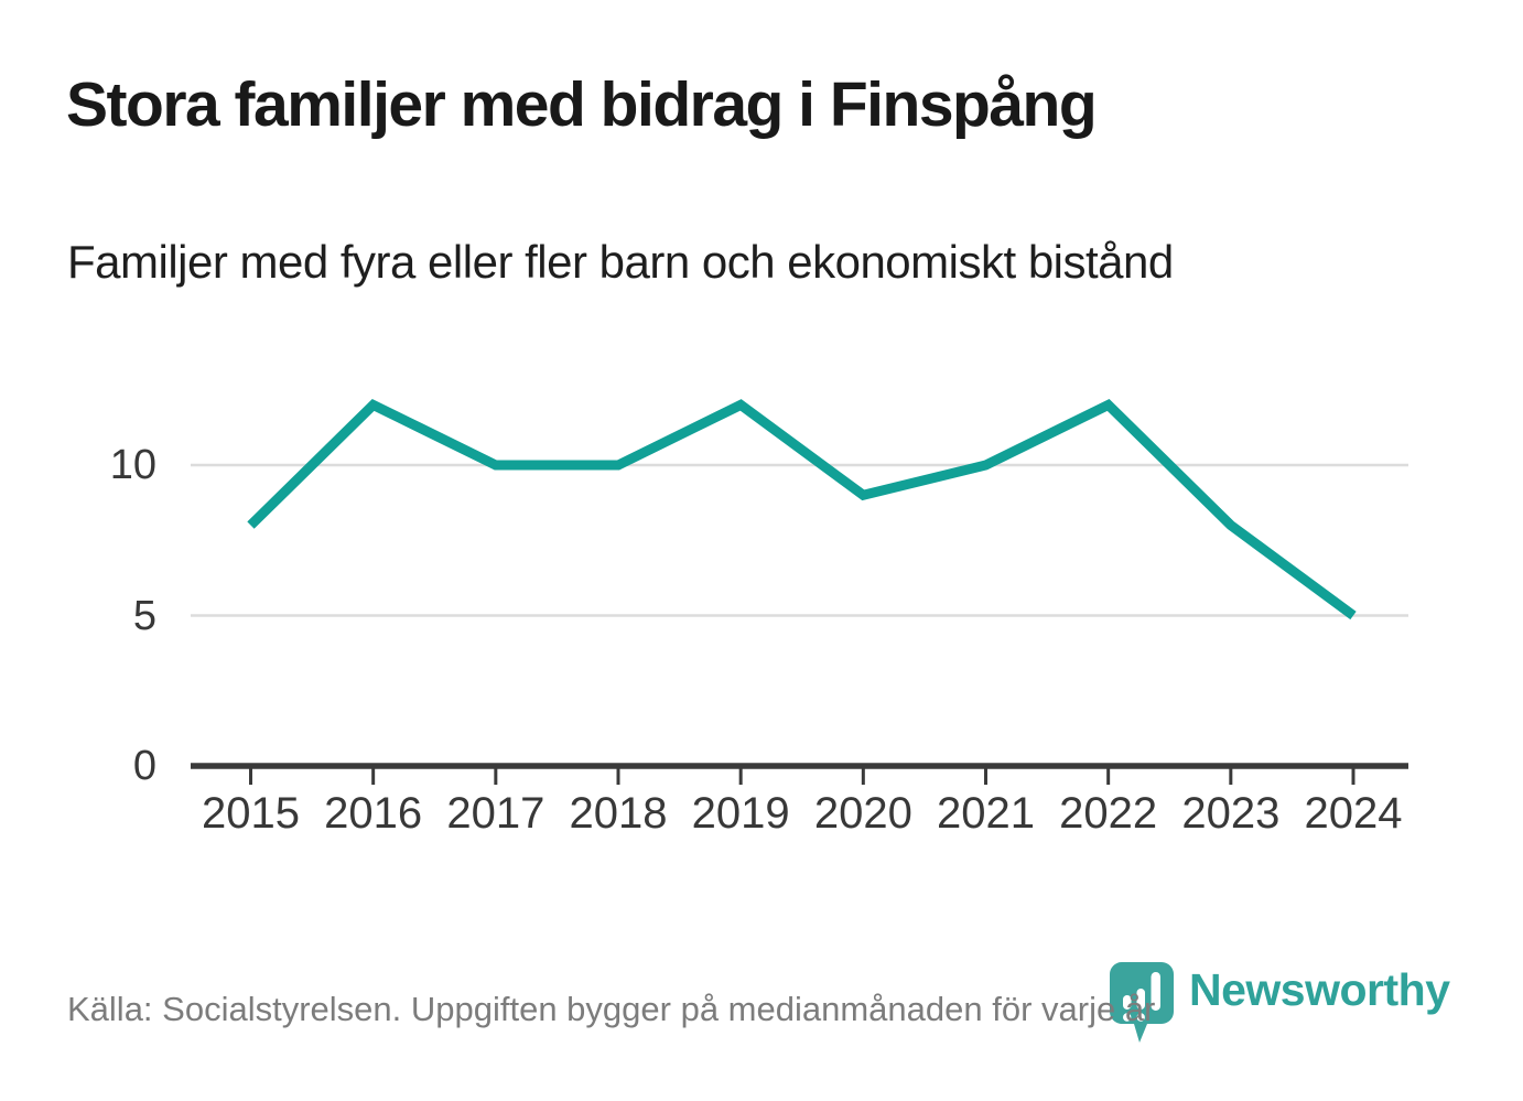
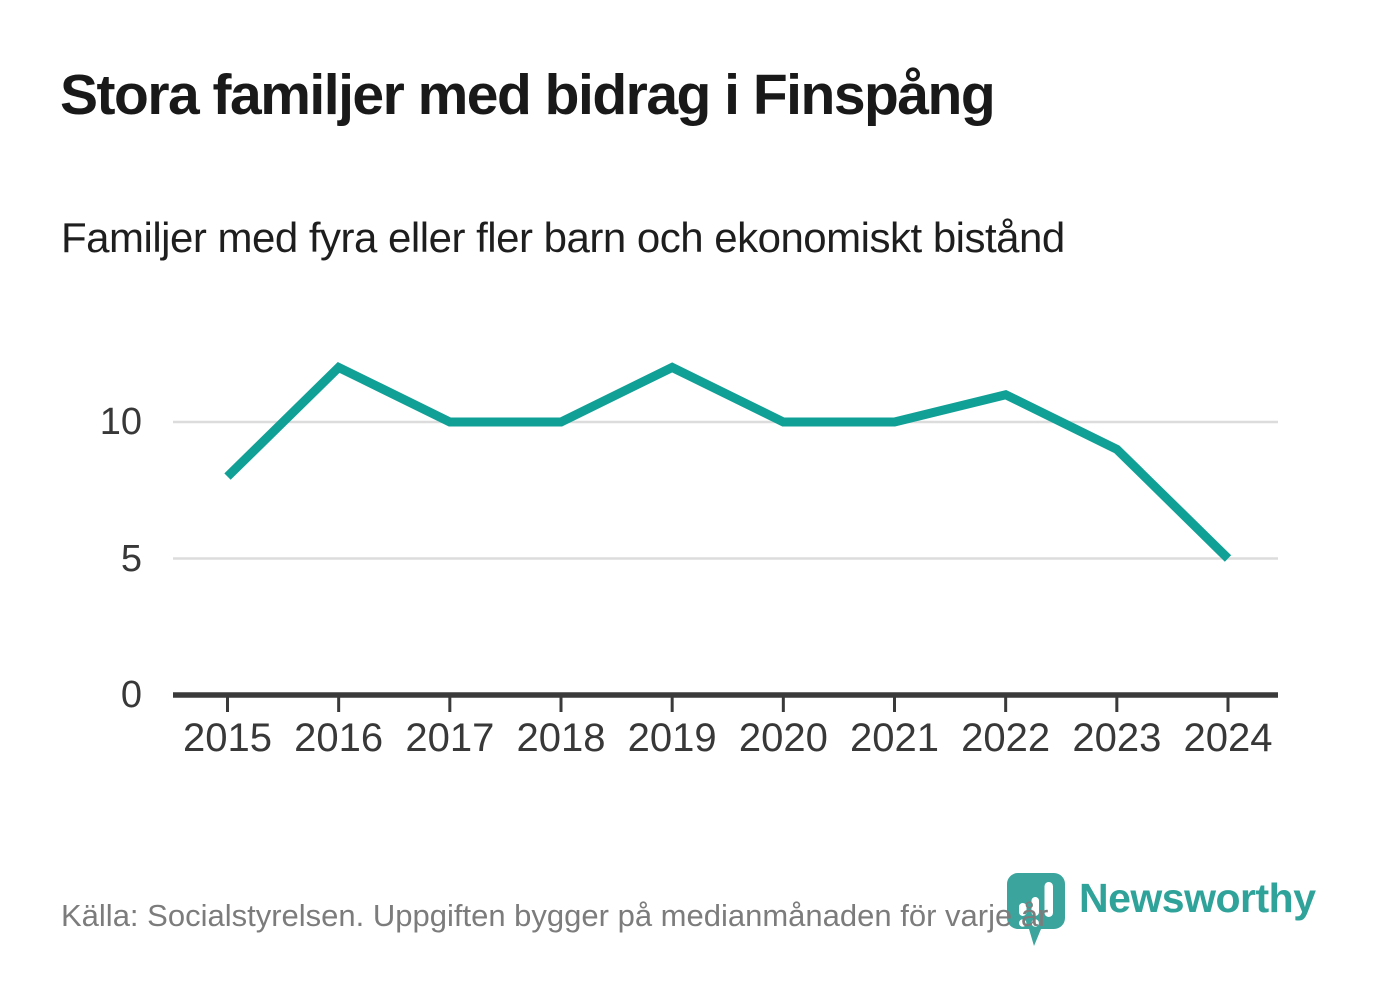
2020: 9 -> 10
2022: 12 -> 11
2023: 8 -> 9
